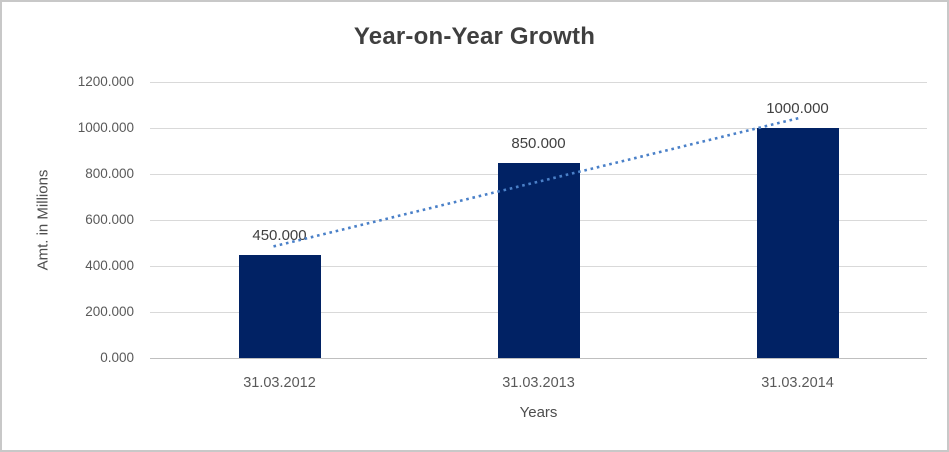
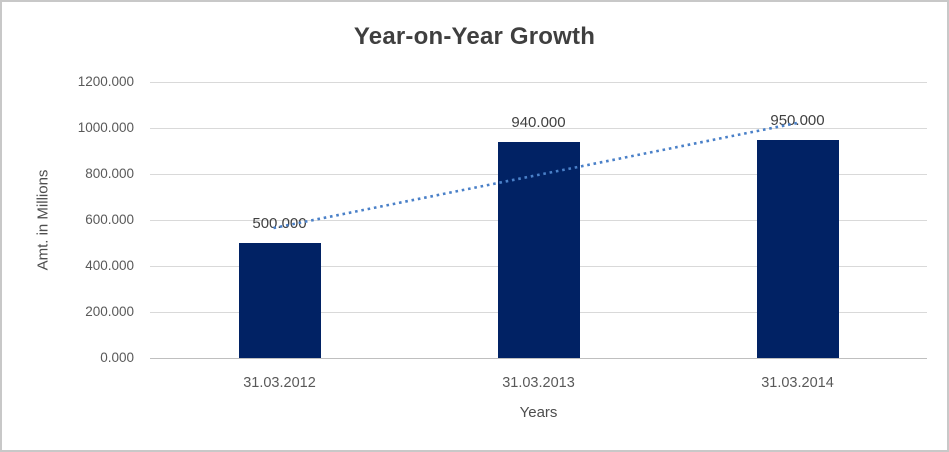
31.03.2012: 450.000 -> 500.000
31.03.2013: 850.000 -> 940.000
31.03.2014: 1000.000 -> 950.000
